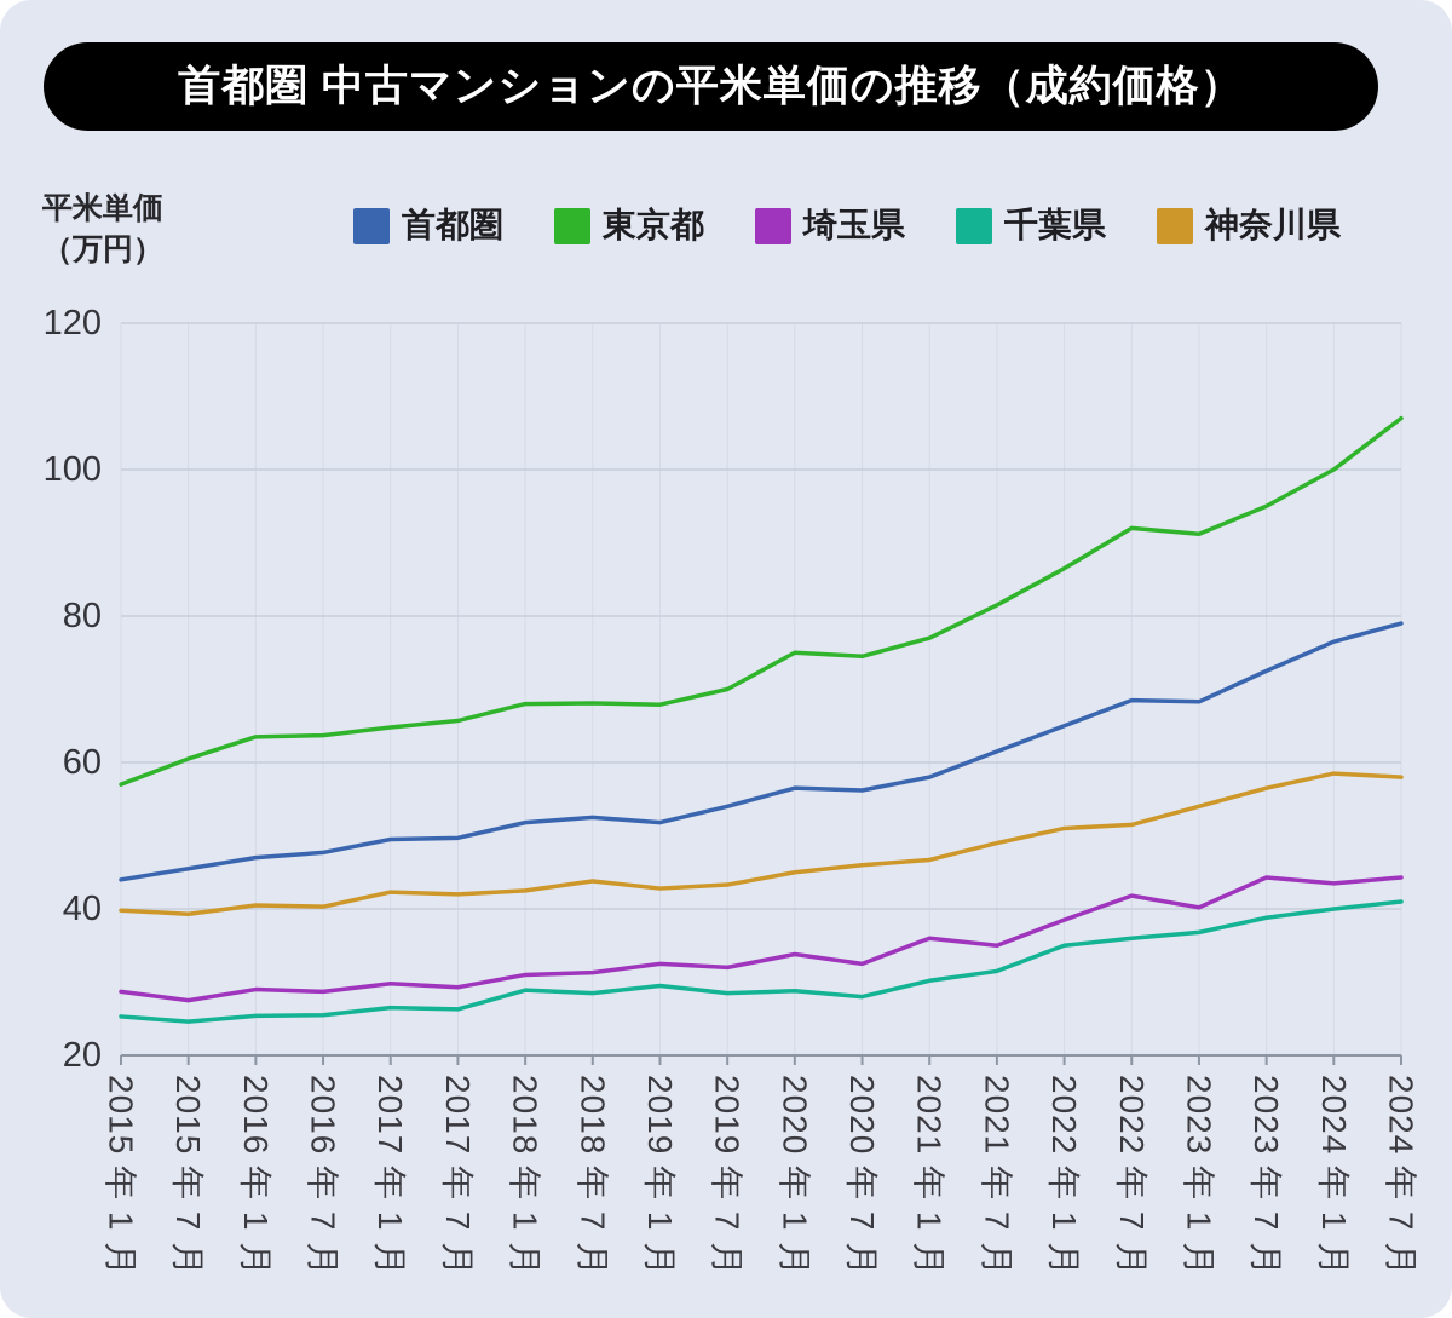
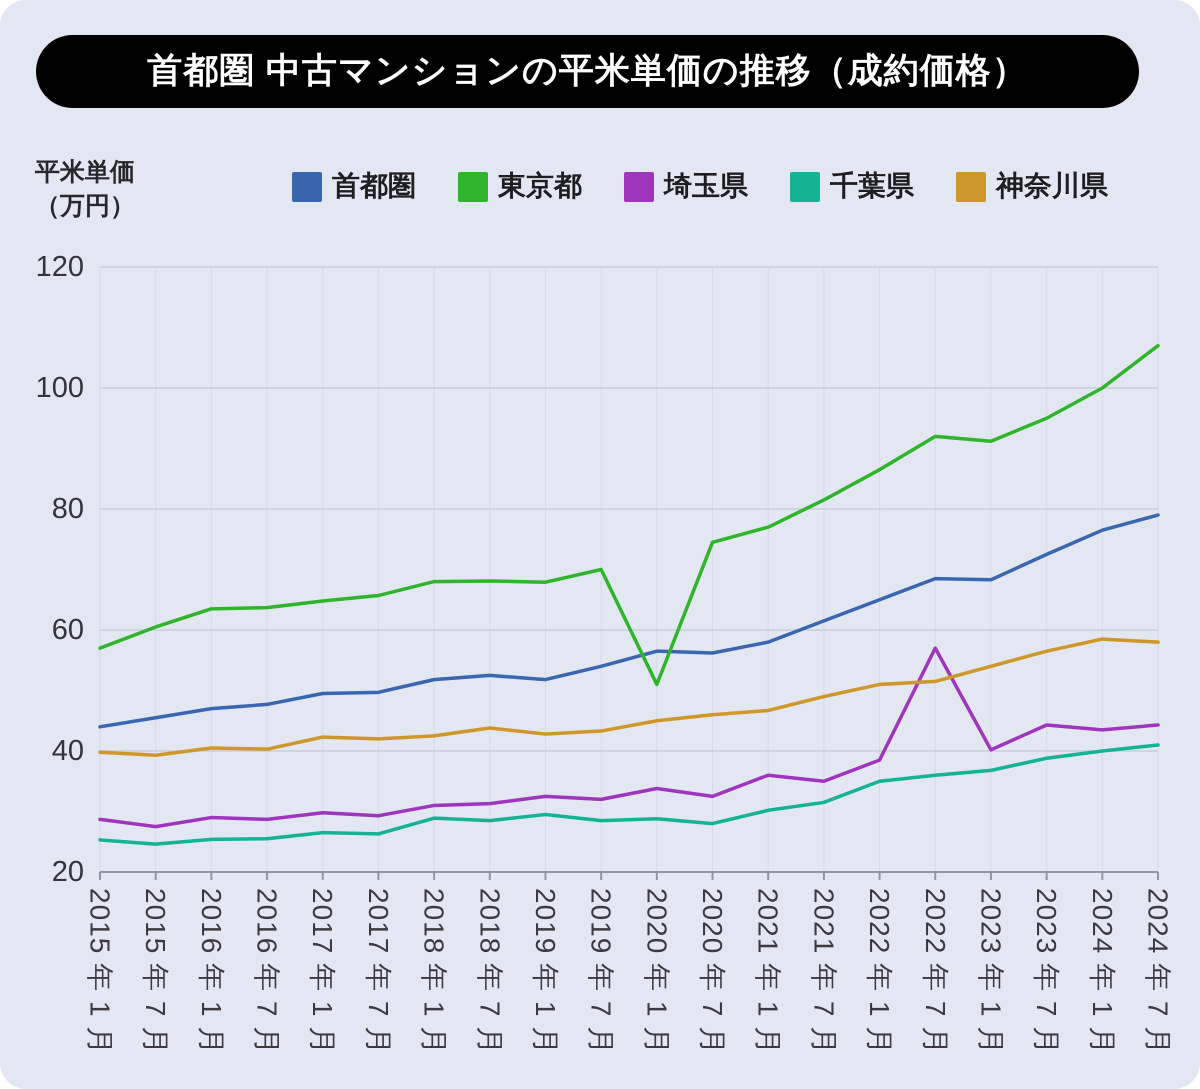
東京都/2020 年 1 月: 75 -> 51
埼玉県/2022 年 7 月: 42 -> 57
